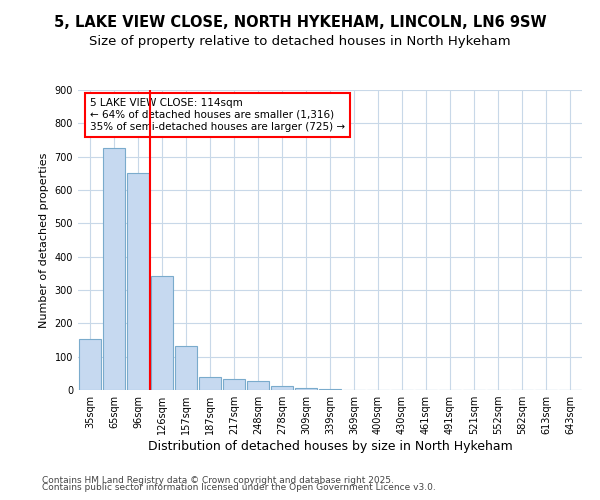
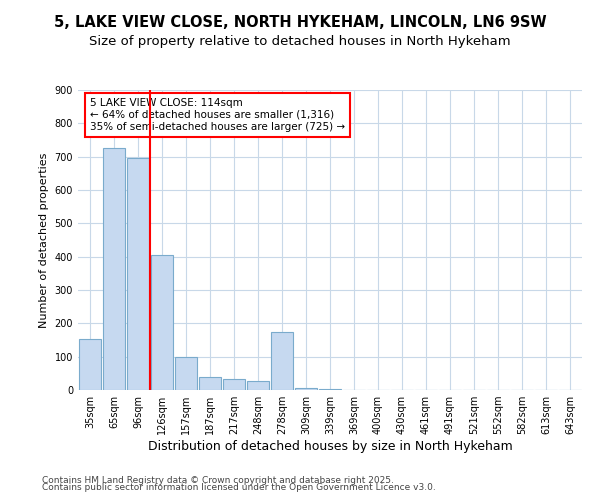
96sqm: 650 -> 695
126sqm: 343 -> 405
157sqm: 133 -> 100
278sqm: 13 -> 175
